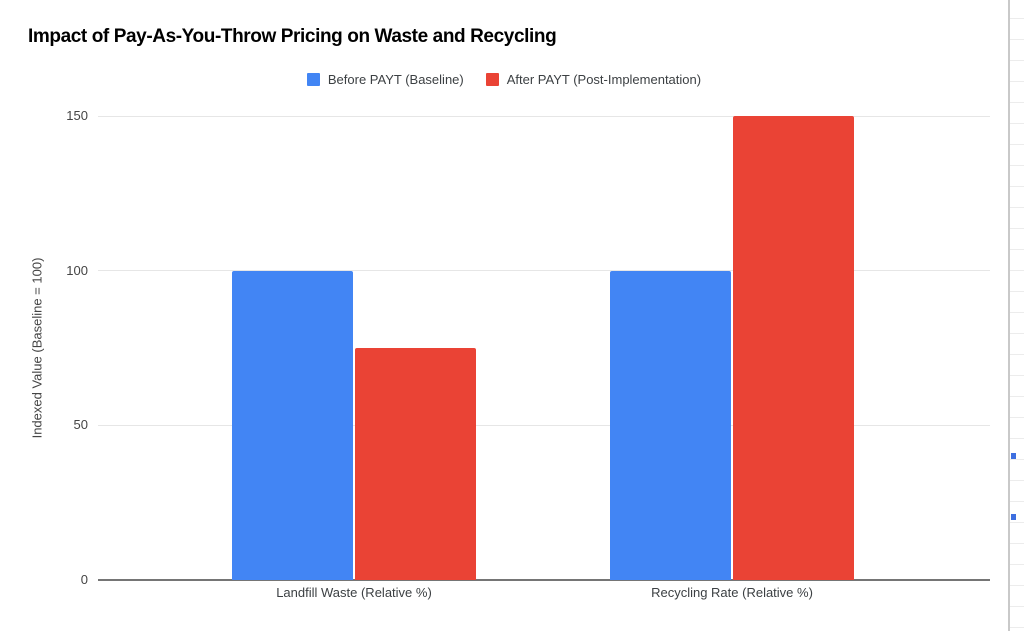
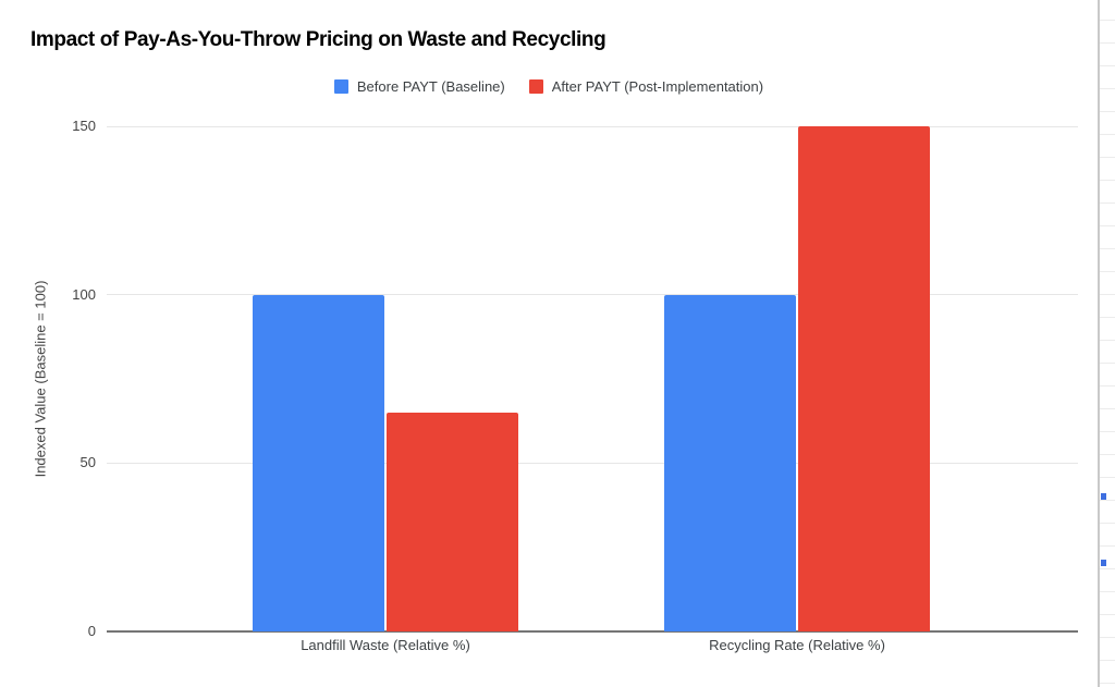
After PAYT (Post-Implementation)/Landfill Waste (Relative %): 75 -> 65
